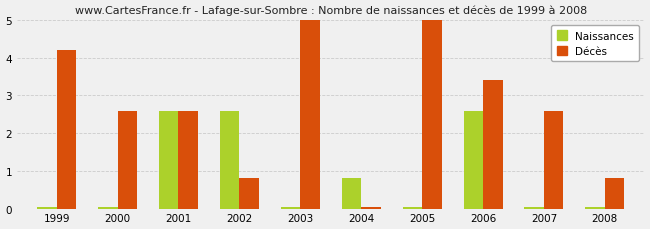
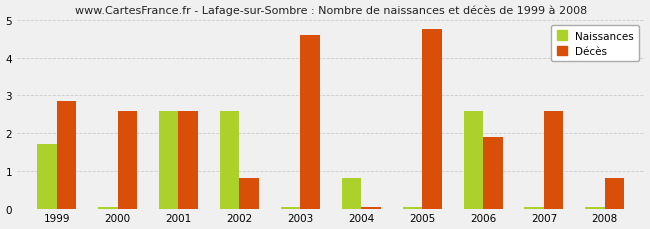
Naissances/1999: 0.05 -> 1.70
Décès/1999: 4.20 -> 2.85
Décès/2003: 5.00 -> 4.60
Décès/2005: 5.00 -> 4.75
Décès/2006: 3.40 -> 1.90
